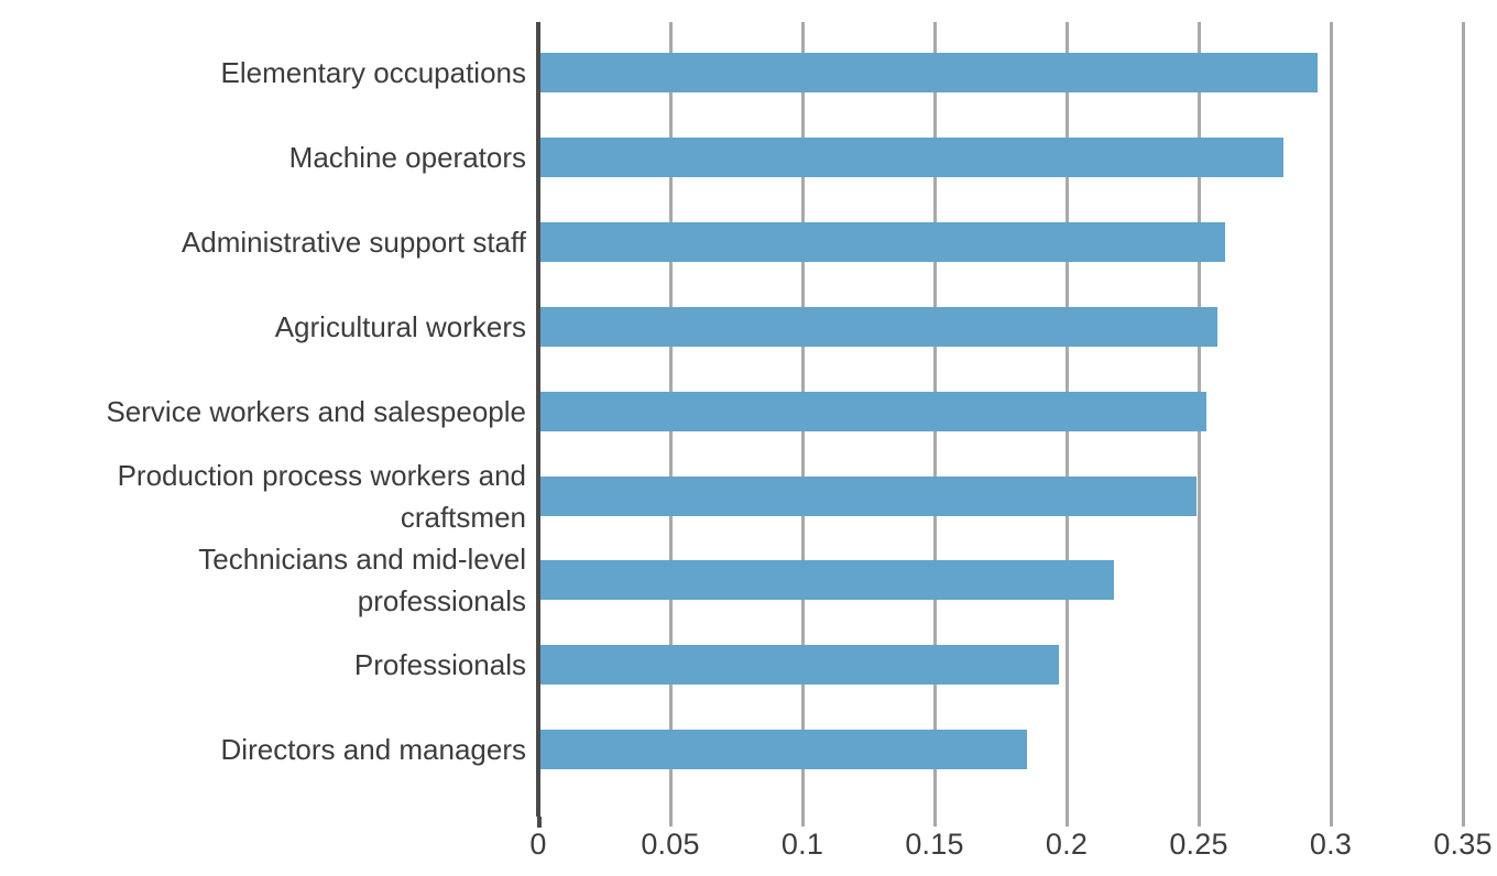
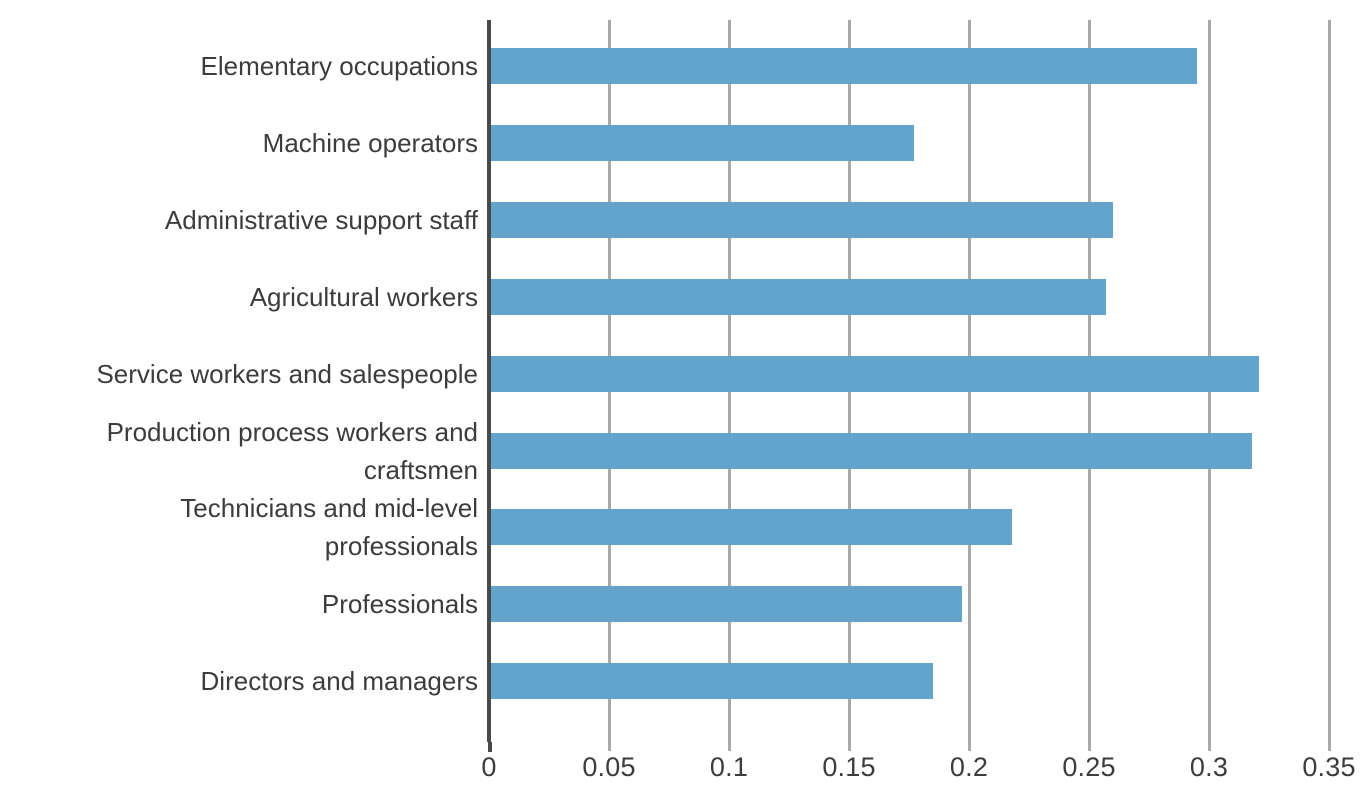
Machine operators: 0.282 -> 0.177
Service workers and salespeople: 0.253 -> 0.321
Production process workers and craftsmen: 0.249 -> 0.318
